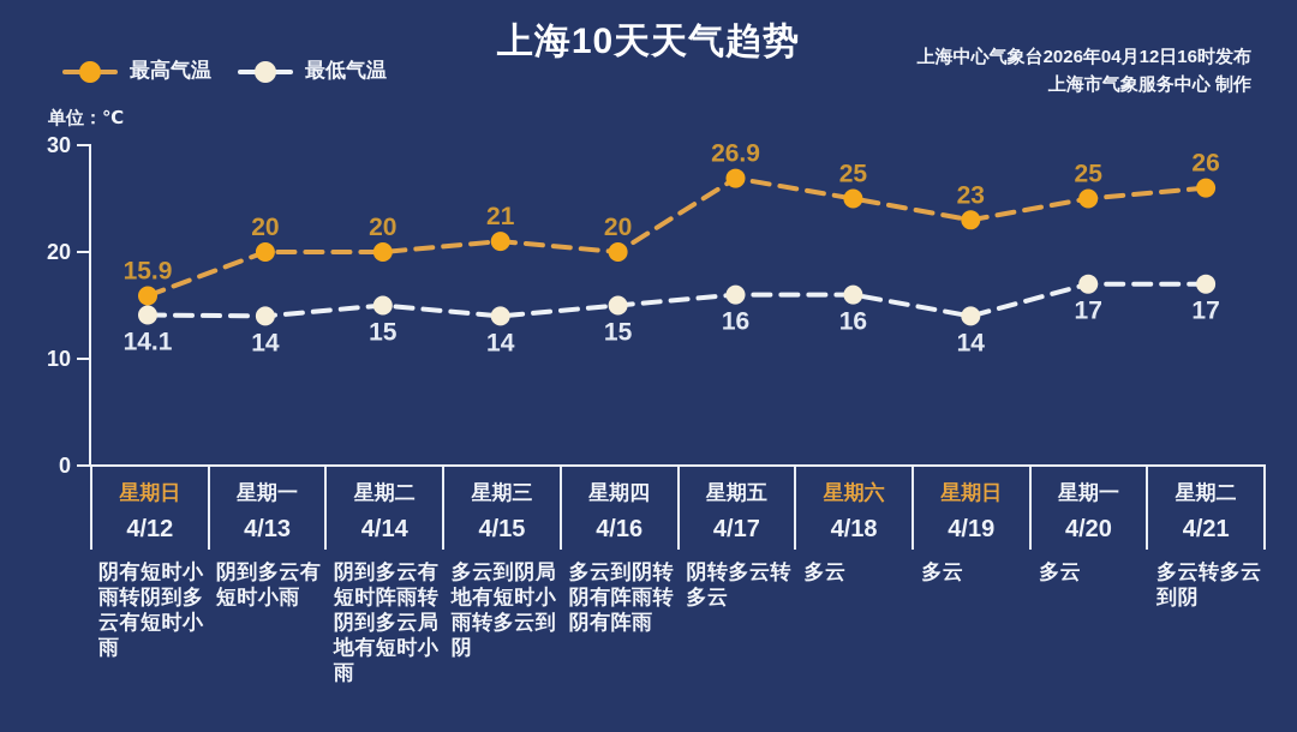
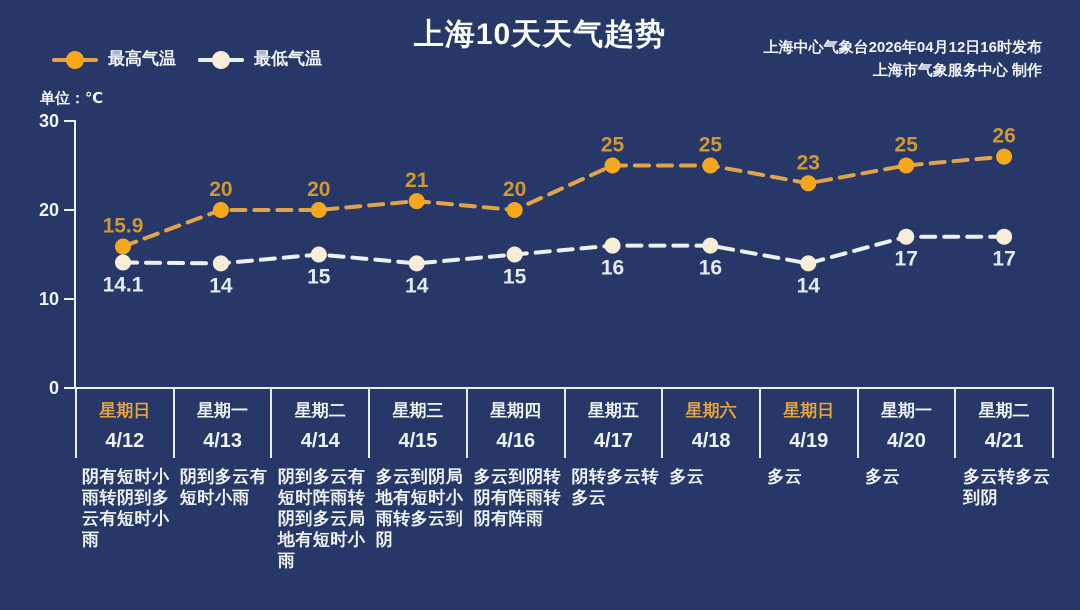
最高气温/4/17: 26.9 -> 25
